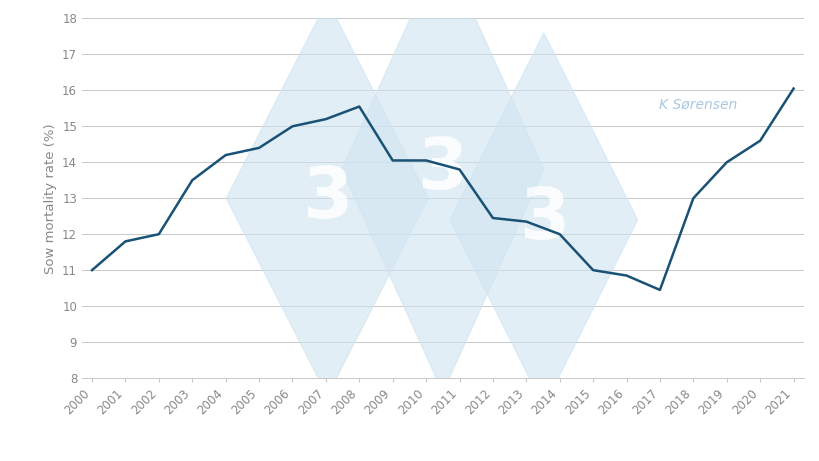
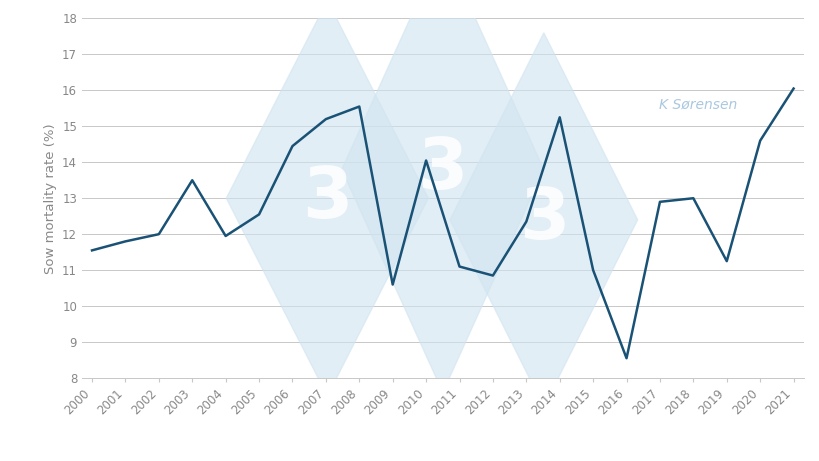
2000: 11.00 -> 11.55
2004: 14.20 -> 11.95
2005: 14.40 -> 12.55
2006: 15.00 -> 14.45
2009: 14.05 -> 10.60
2011: 13.80 -> 11.10
2012: 12.45 -> 10.85
2014: 12.00 -> 15.25
2016: 10.85 -> 8.55
2017: 10.45 -> 12.90
2019: 14.00 -> 11.25
